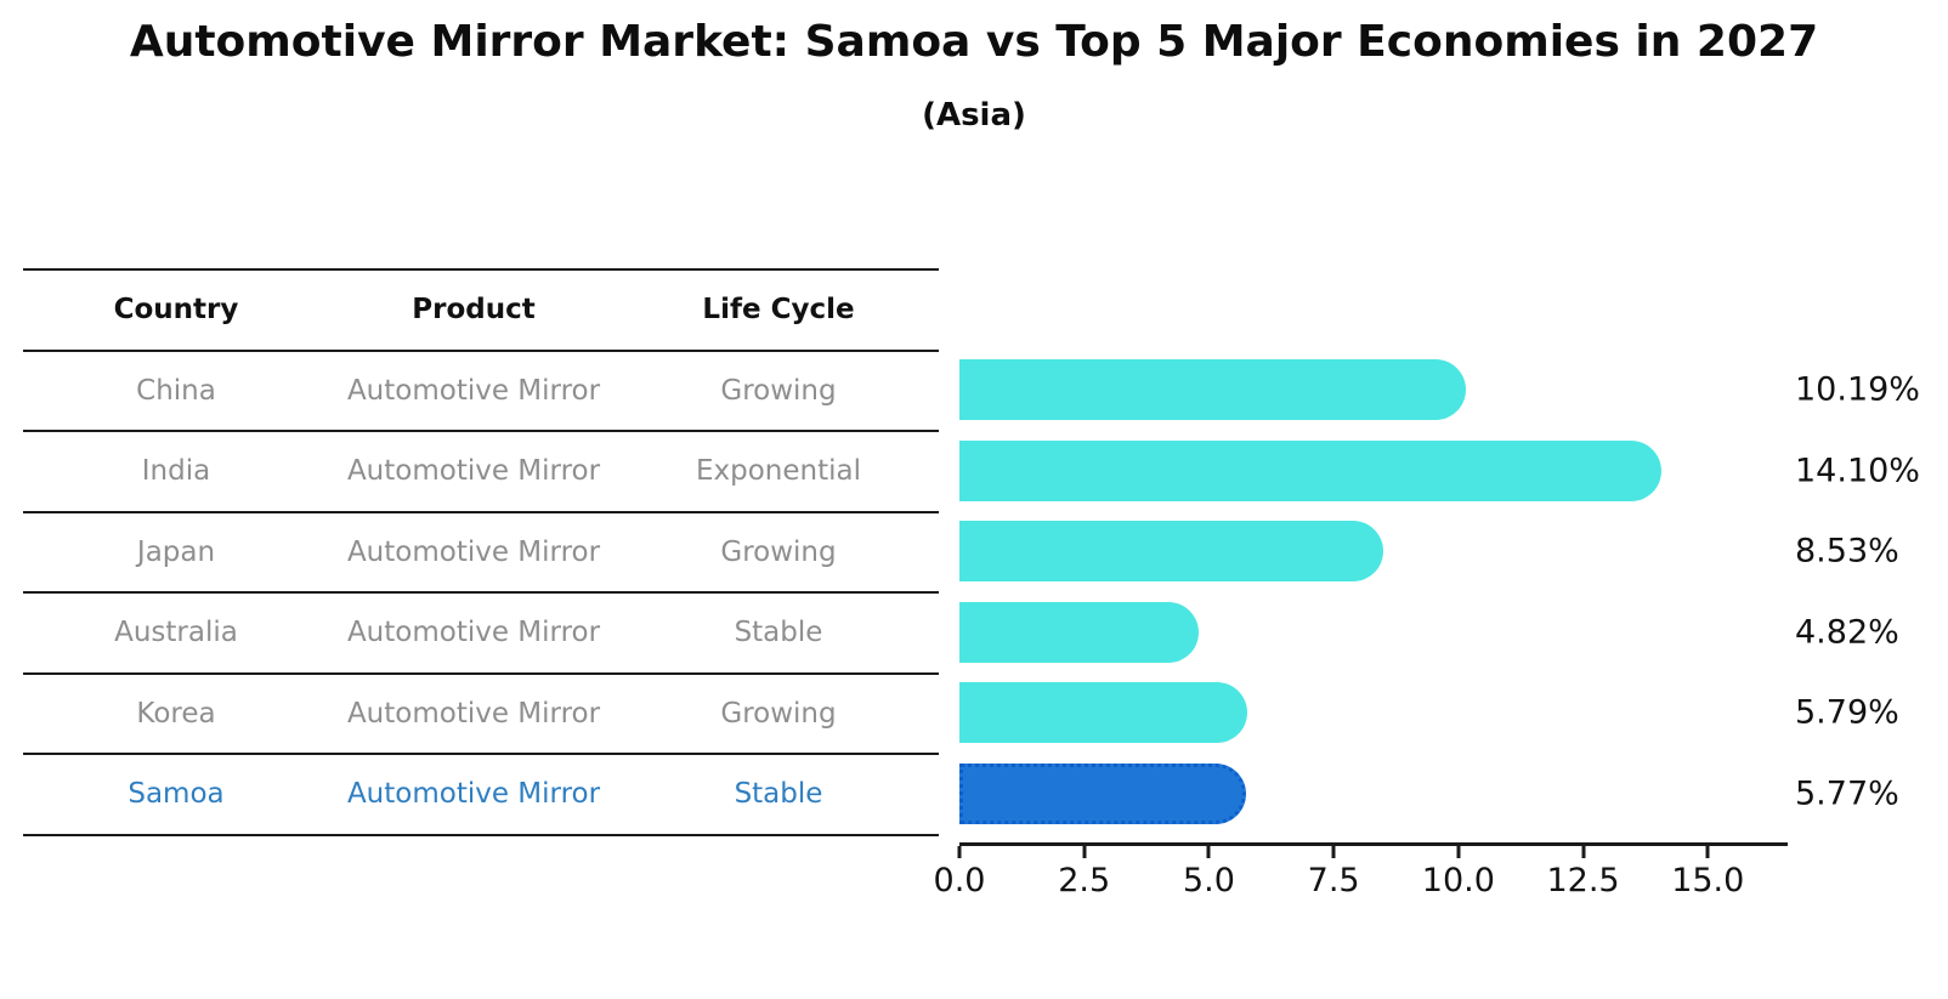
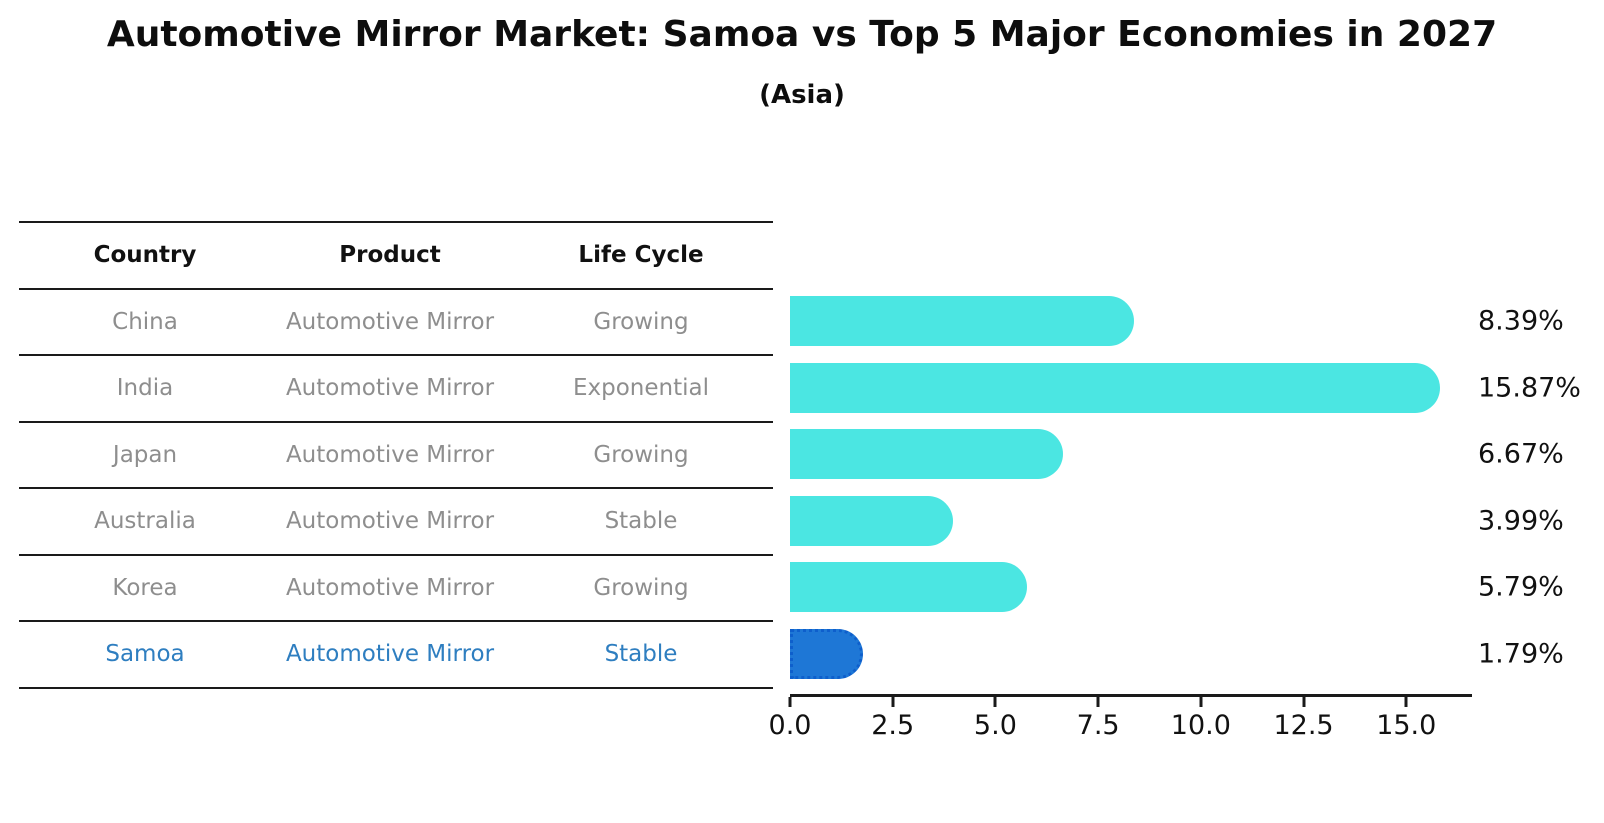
China: 10.19% -> 8.39%
India: 14.10% -> 15.87%
Japan: 8.53% -> 6.67%
Australia: 4.82% -> 3.99%
Samoa: 5.77% -> 1.79%
